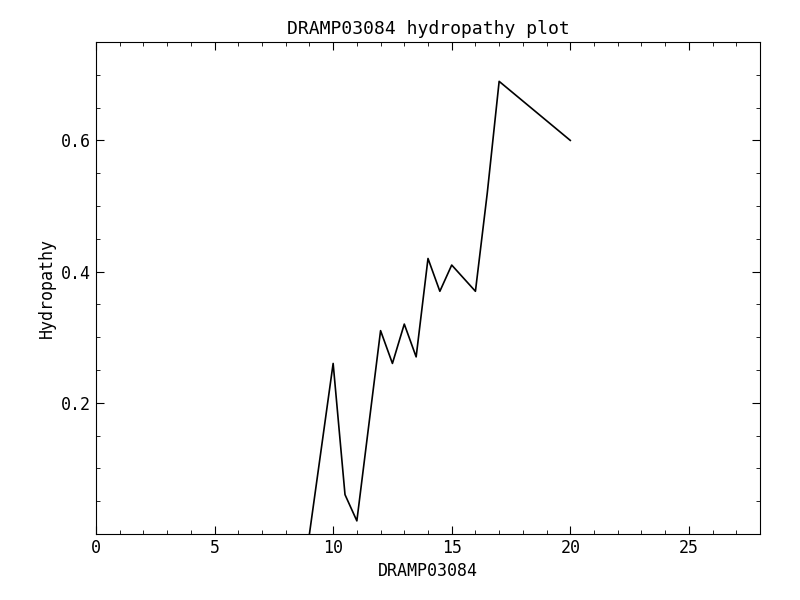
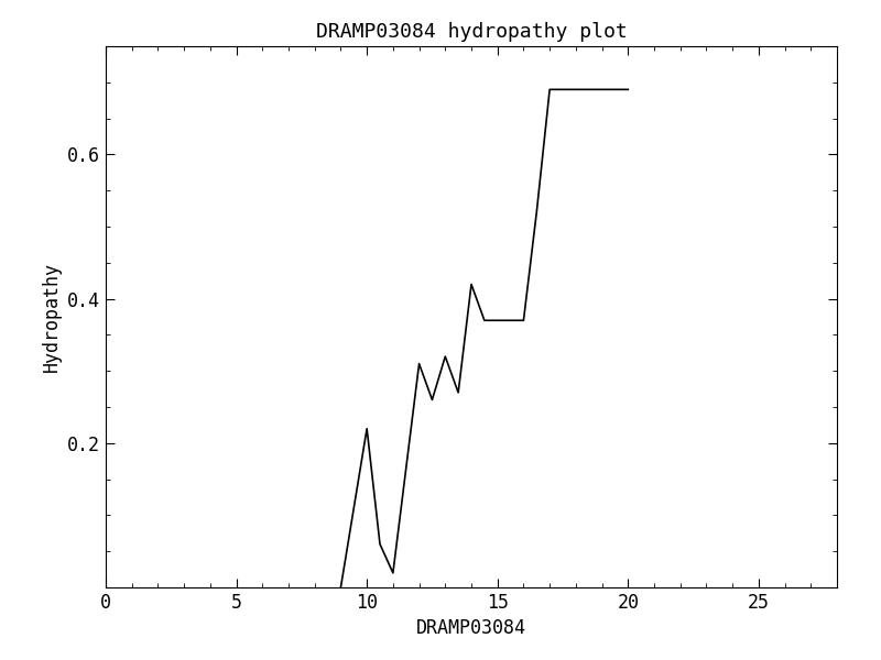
10: 0.26 -> 0.22
15: 0.41 -> 0.37
20: 0.60 -> 0.69
